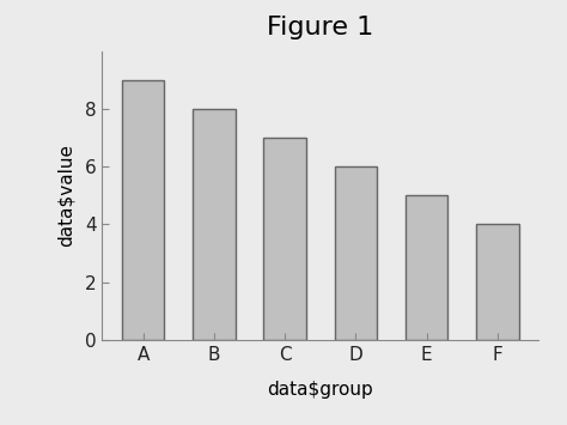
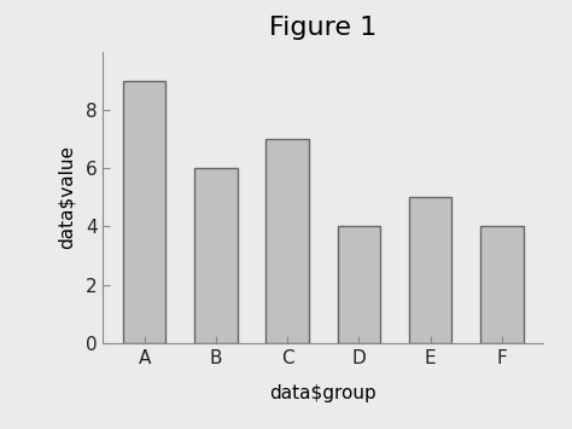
B: 8 -> 6
D: 6 -> 4
